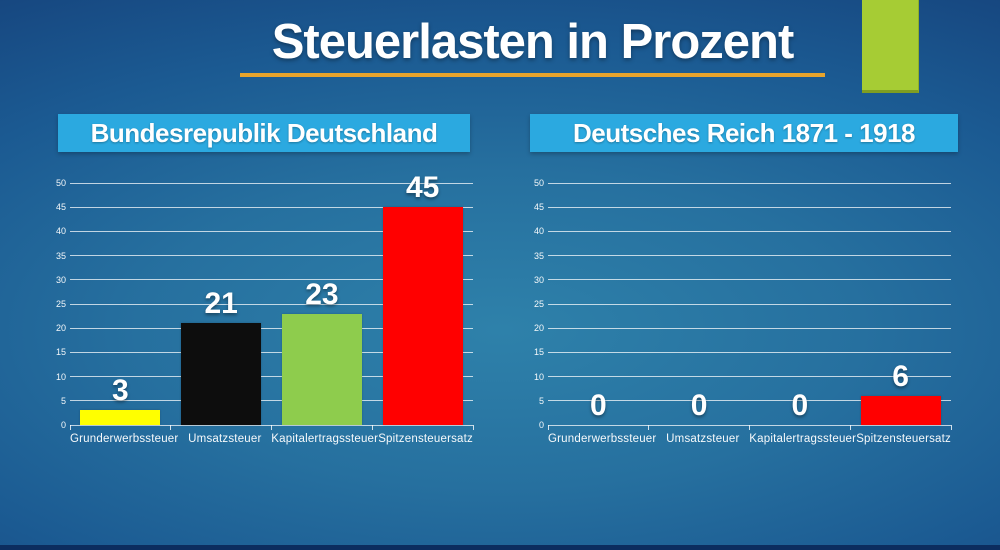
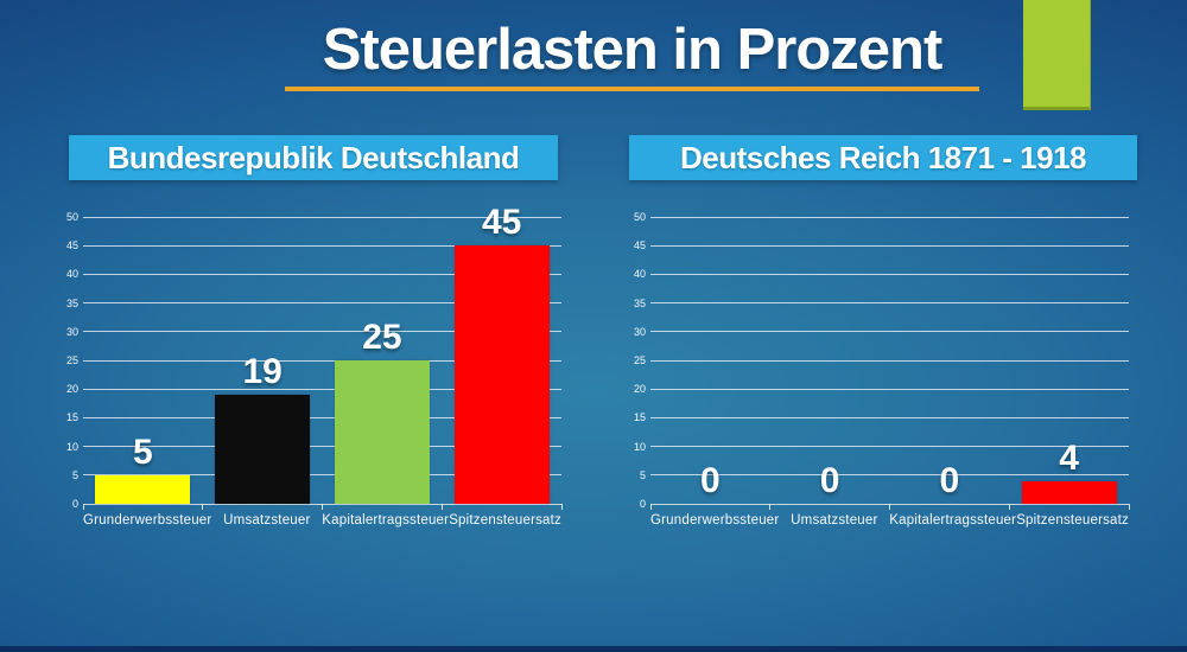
Bundesrepublik Deutschland/Grunderwerbssteuer: 3 -> 5
Bundesrepublik Deutschland/Umsatzsteuer: 21 -> 19
Bundesrepublik Deutschland/Kapitalertragssteuer: 23 -> 25
Deutsches Reich 1871 - 1918/Spitzensteuersatz: 6 -> 4
